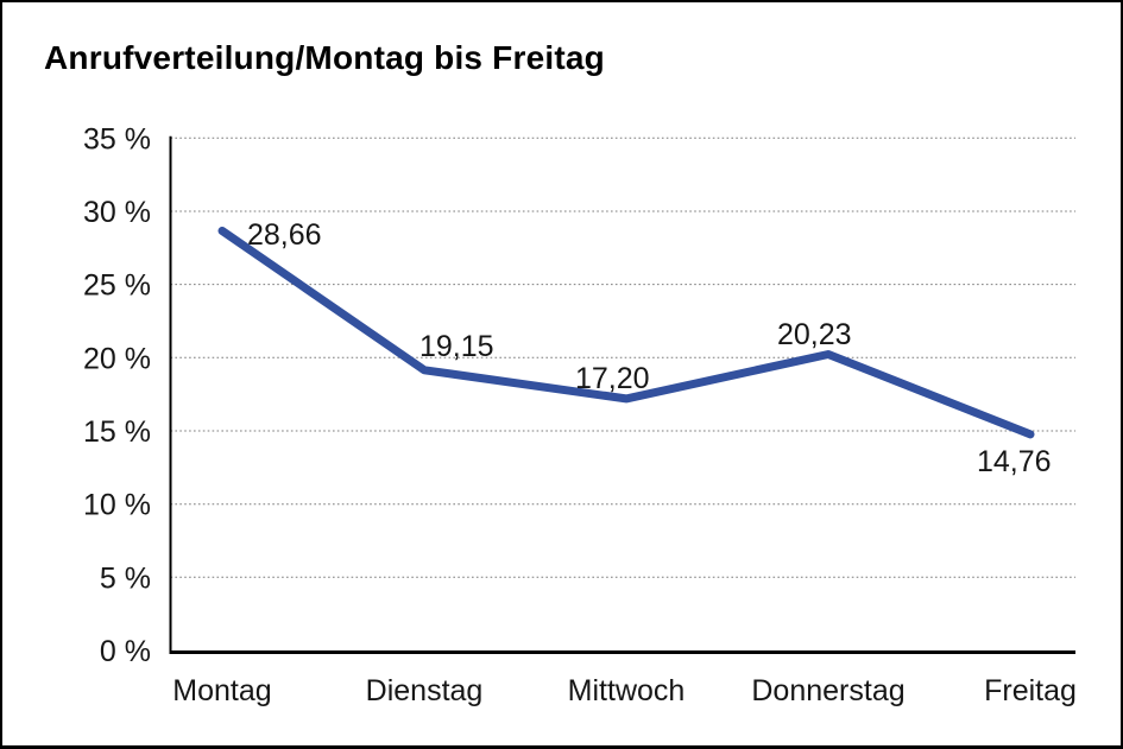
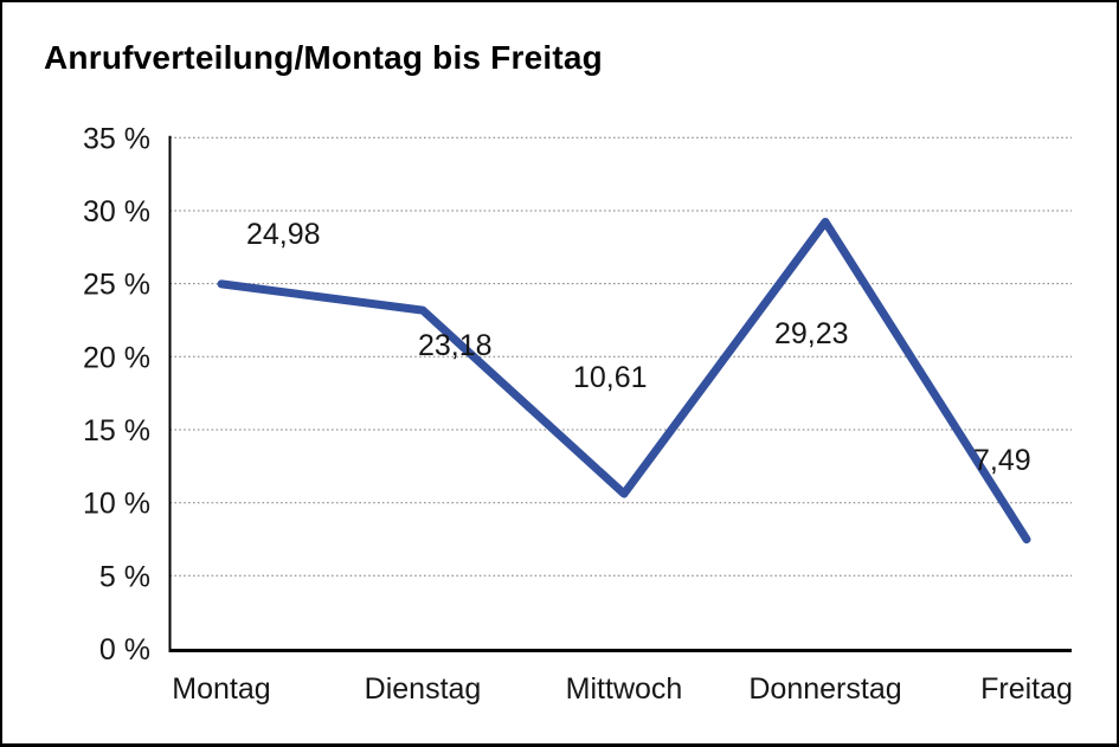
Montag: 28,66 -> 24,98
Dienstag: 19,15 -> 23,18
Mittwoch: 17,20 -> 10,61
Donnerstag: 20,23 -> 29,23
Freitag: 14,76 -> 7,49
